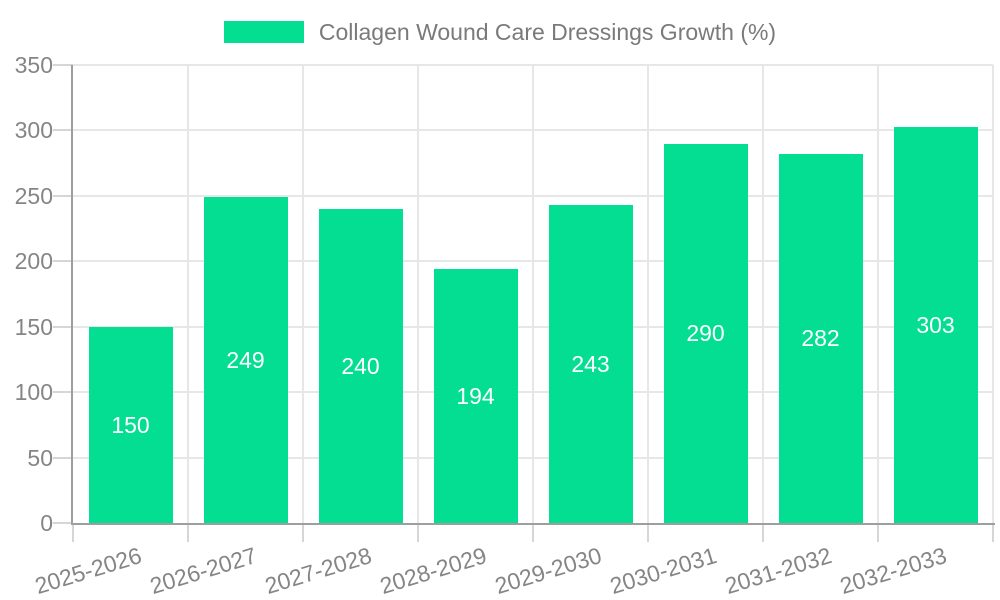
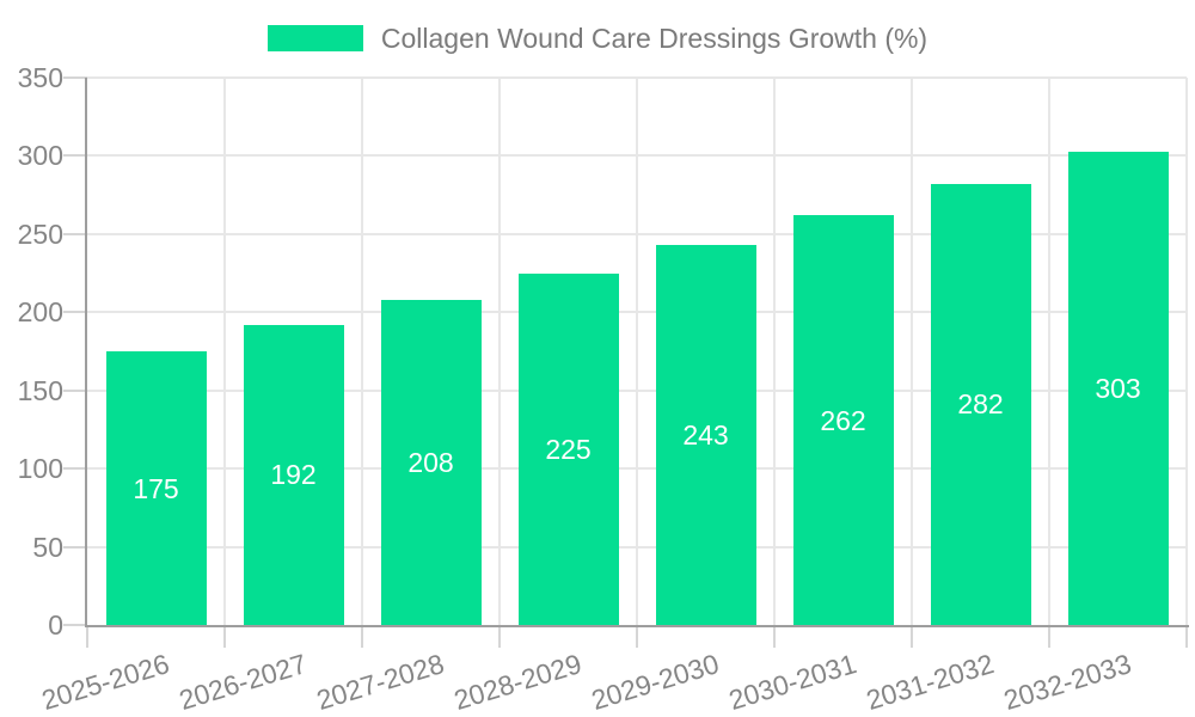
2025-2026: 150 -> 175
2026-2027: 249 -> 192
2027-2028: 240 -> 208
2028-2029: 194 -> 225
2030-2031: 290 -> 262
